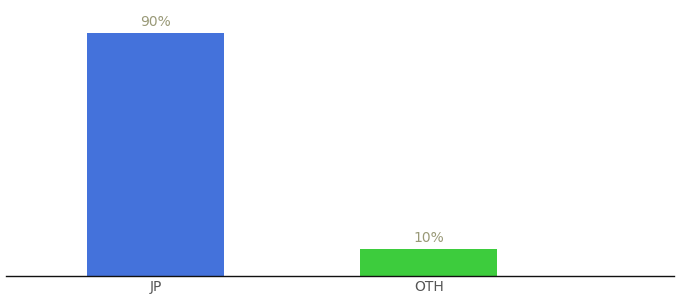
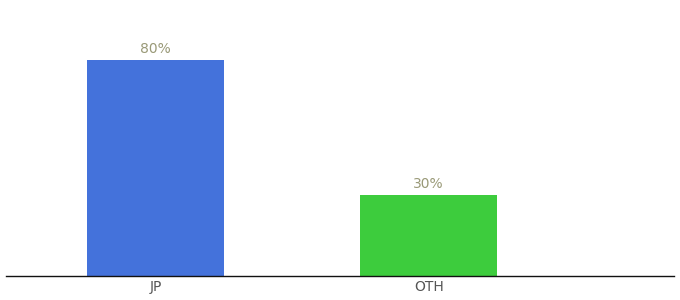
JP: 90% -> 80%
OTH: 10% -> 30%
